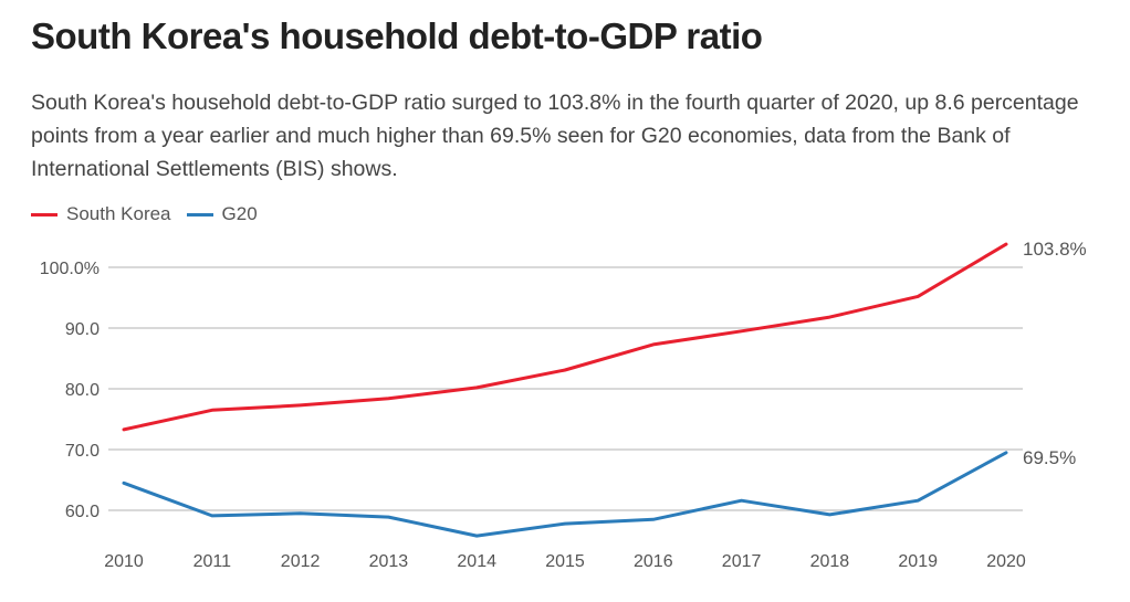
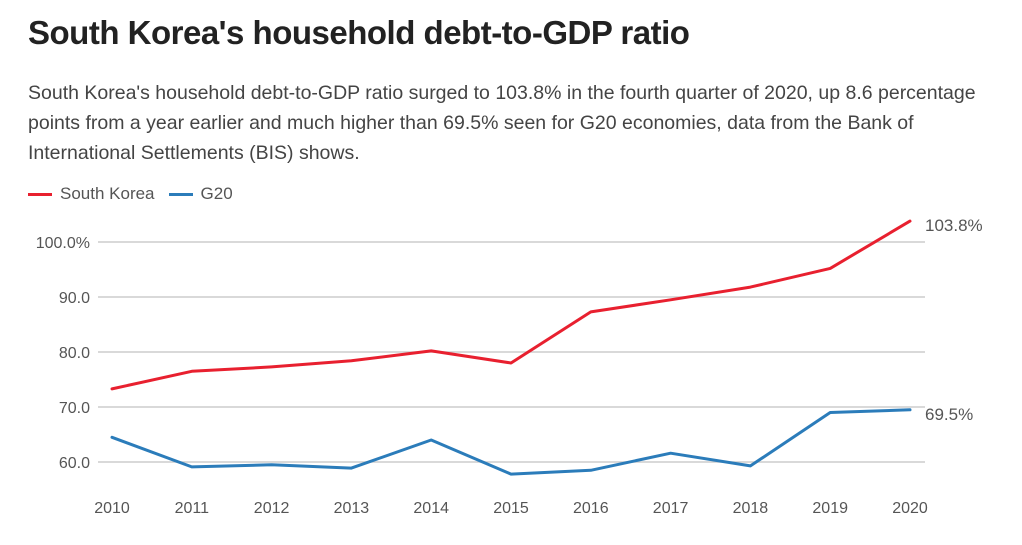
G20/2014: 56% -> 64%
South Korea/2015: 83% -> 78%
G20/2019: 62% -> 69%
